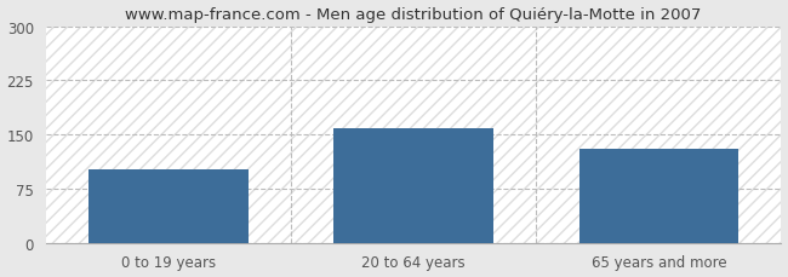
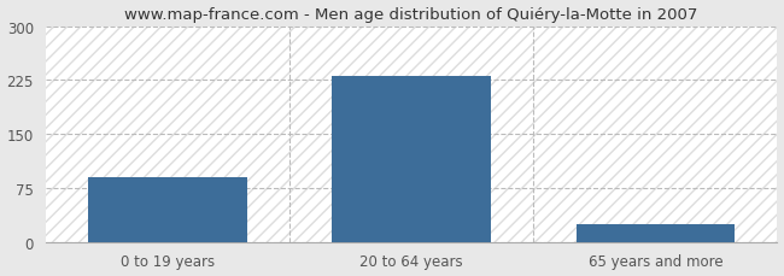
0 to 19 years: 102 -> 90
20 to 64 years: 158 -> 230
65 years and more: 130 -> 25
